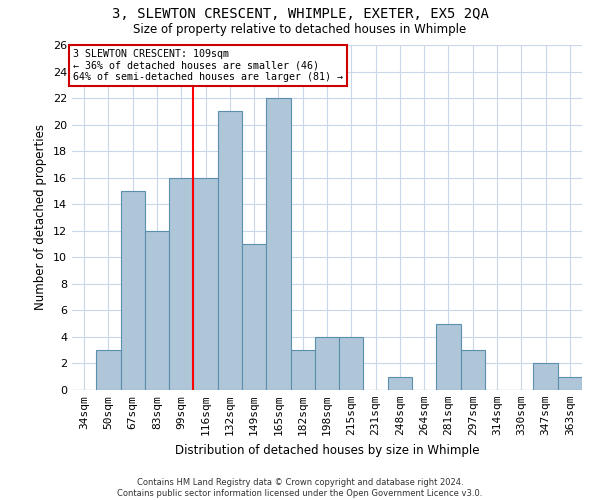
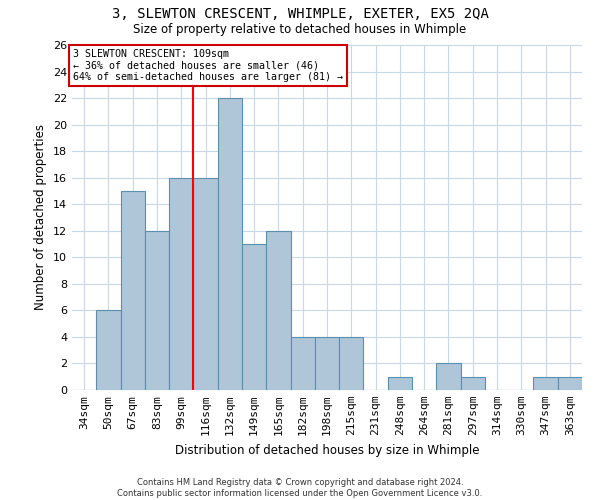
50sqm: 3 -> 6
132sqm: 21 -> 22
165sqm: 22 -> 12
182sqm: 3 -> 4
281sqm: 5 -> 2
297sqm: 3 -> 1
347sqm: 2 -> 1
